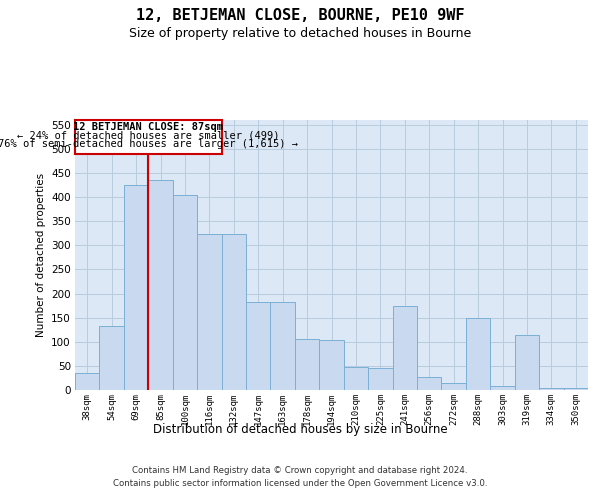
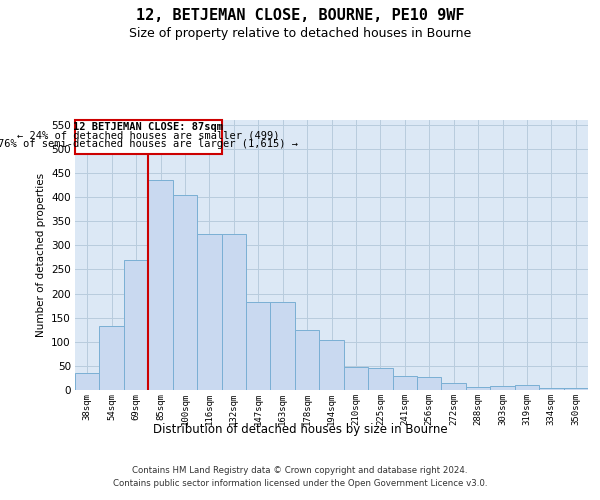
69sqm: 425 -> 270
178sqm: 105 -> 125
241sqm: 175 -> 30
288sqm: 150 -> 7
319sqm: 115 -> 10
